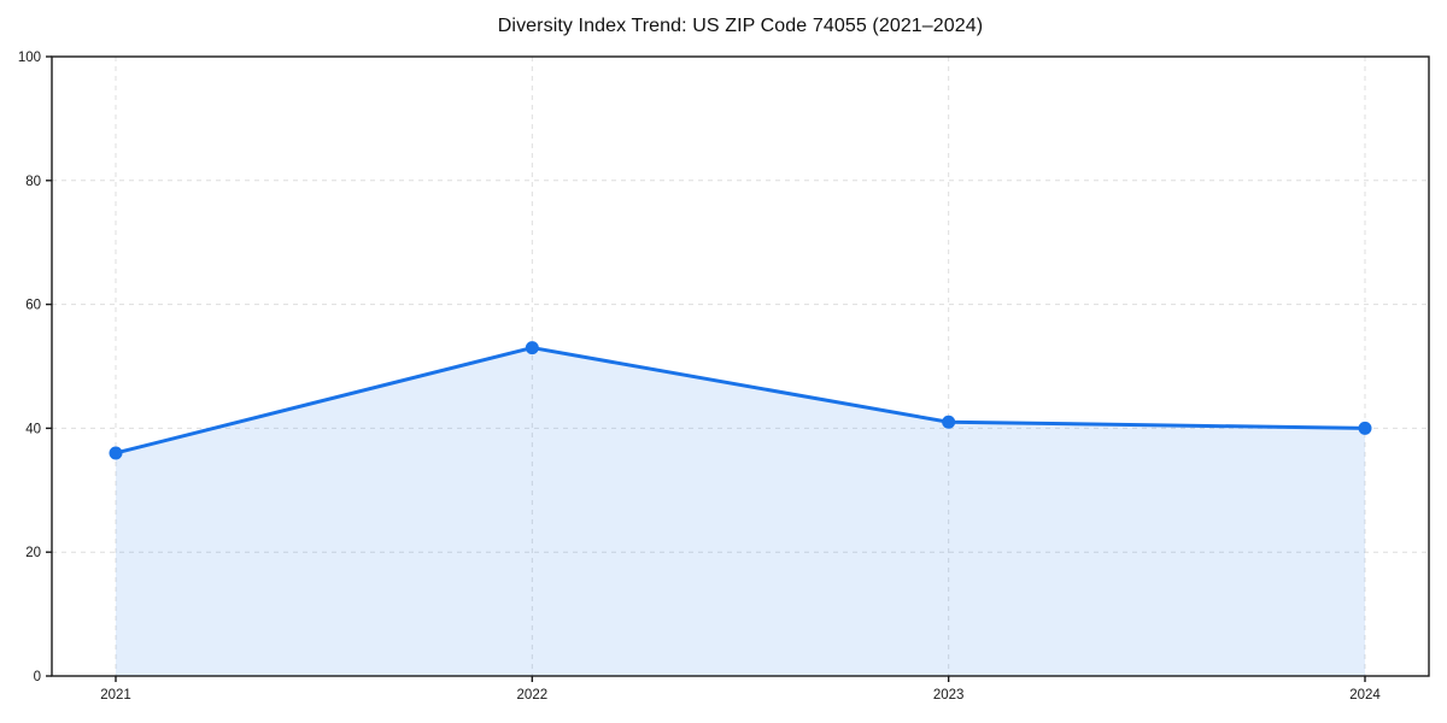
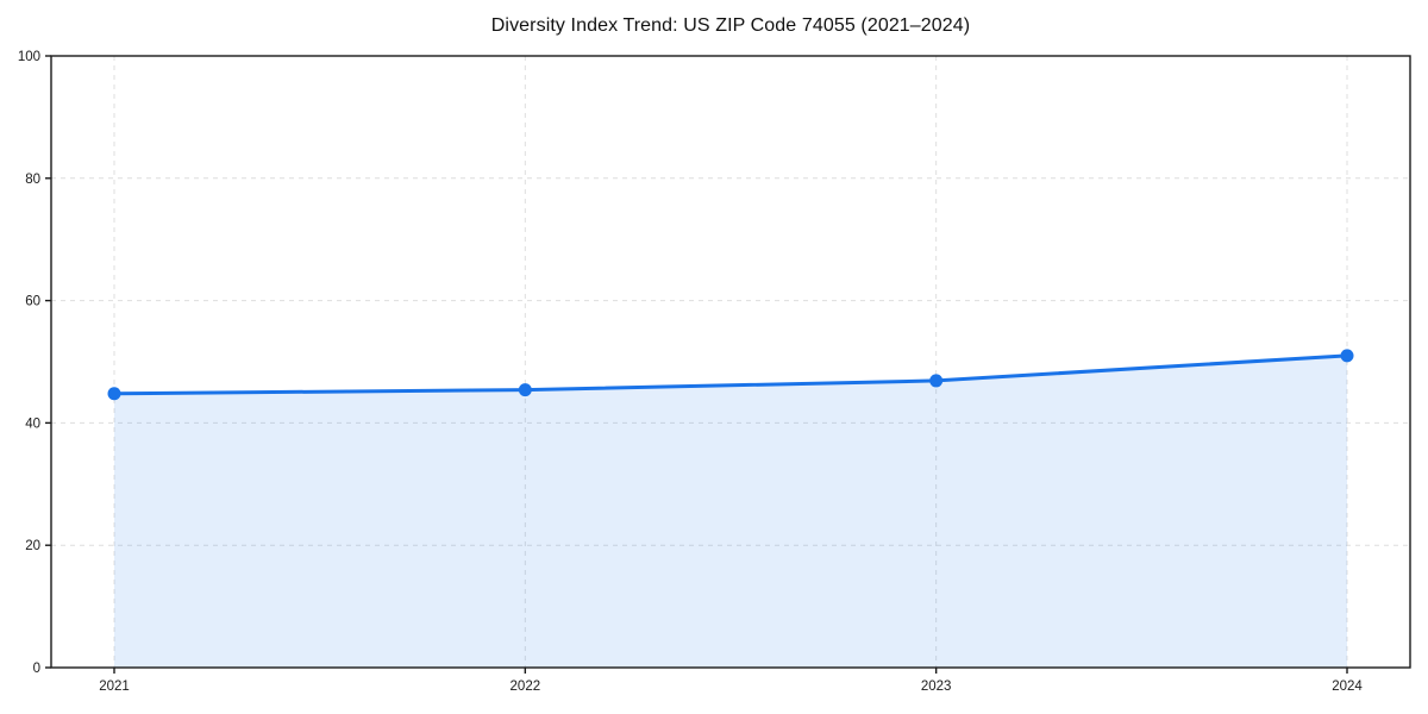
2021: 36 -> 45
2022: 53 -> 45
2023: 41 -> 47
2024: 40 -> 51
